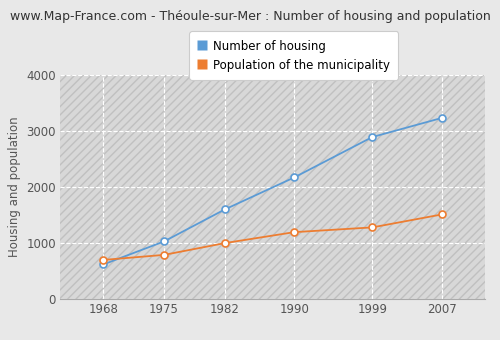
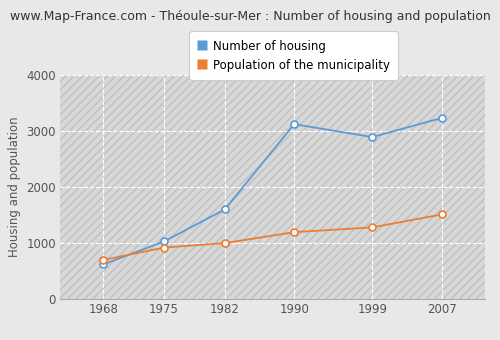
Population of the municipality/1975: 790 -> 920
Number of housing/1990: 2170 -> 3120
